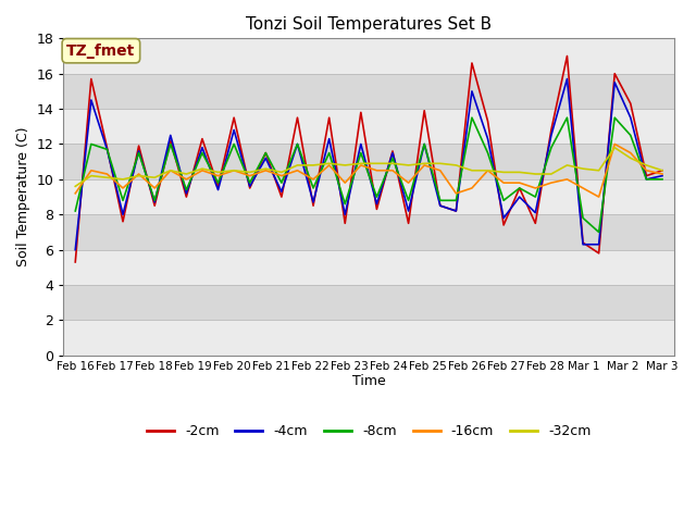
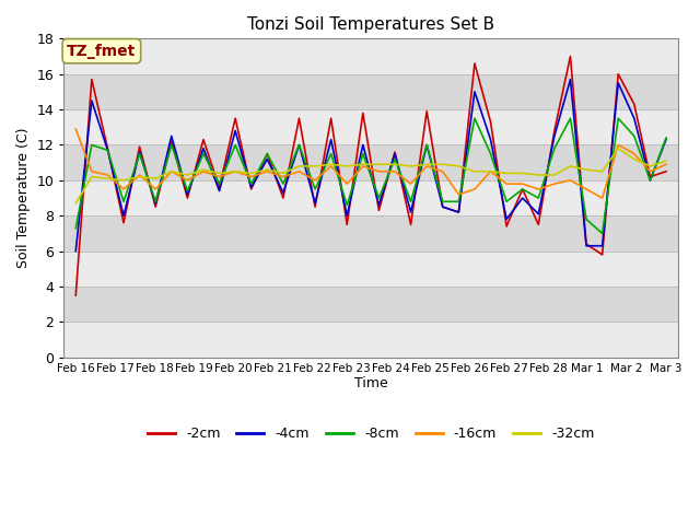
-2cm/Feb 16: 5.3 -> 3.5
-8cm/Feb 16: 8.2 -> 7.3
-16cm/Feb 16: 9.2 -> 12.9
-32cm/Feb 16: 9.6 -> 8.7
-4cm/Mar 3: 10.2 -> 12.3
-8cm/Mar 3: 10.0 -> 12.4
-16cm/Mar 3: 10.3 -> 10.9
-32cm/Mar 3: 10.5 -> 11.1
